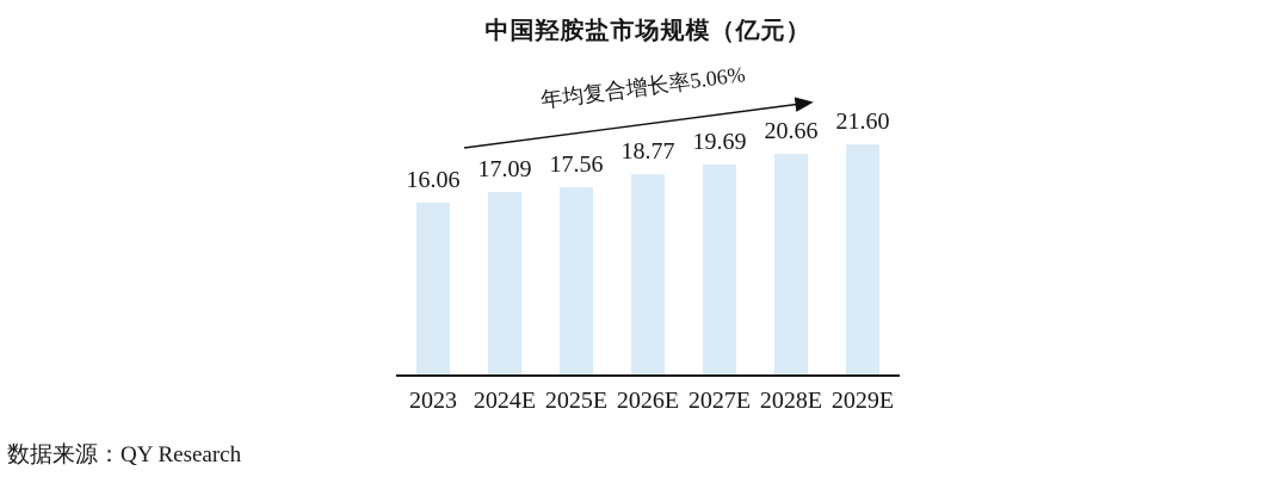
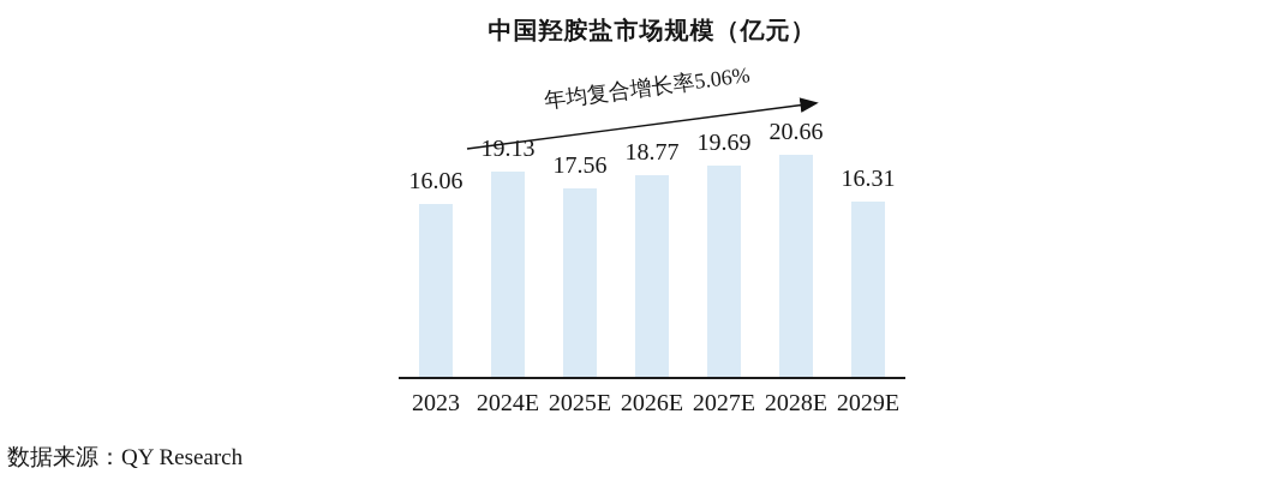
2024E: 17.09 -> 19.13
2029E: 21.60 -> 16.31
